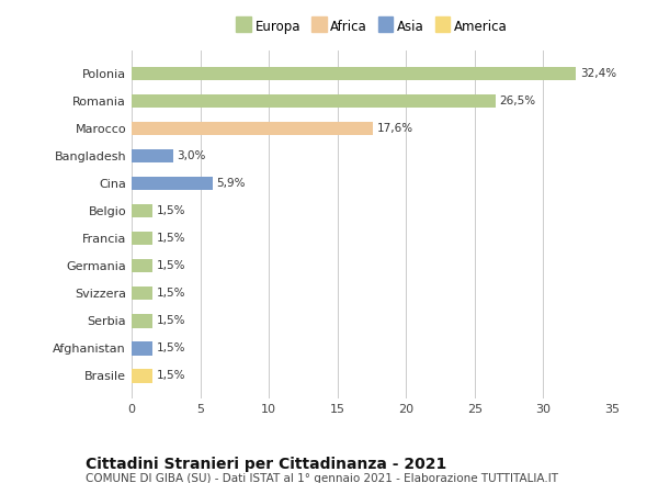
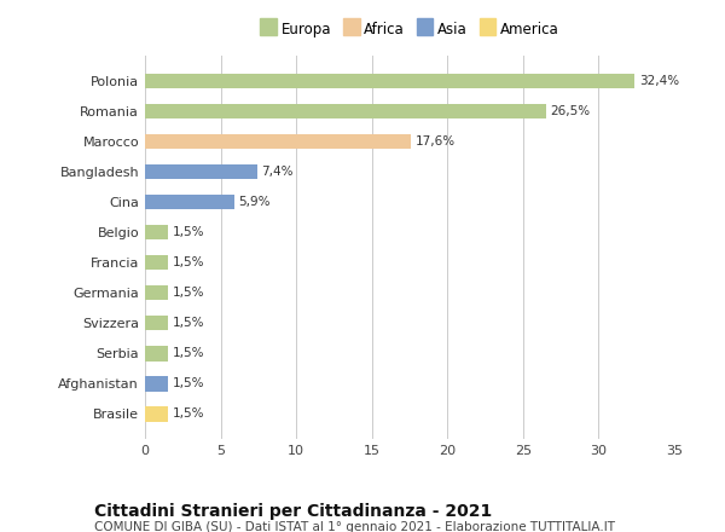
Bangladesh: 3,0% -> 7,4%
